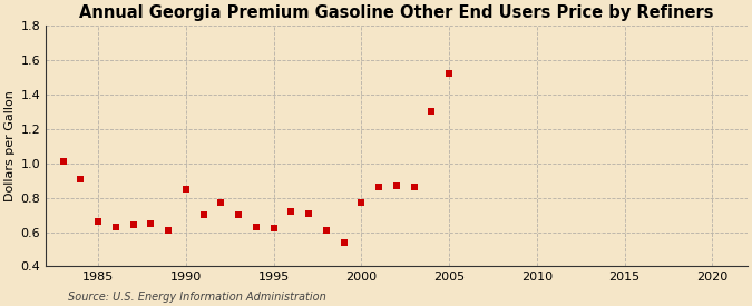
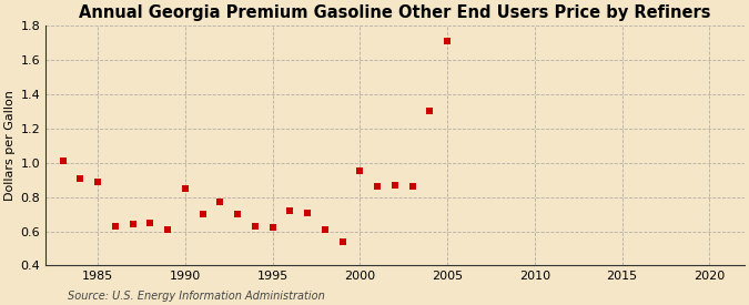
1985: 0.66 -> 0.89
2000: 0.77 -> 0.95
2005: 1.52 -> 1.71
